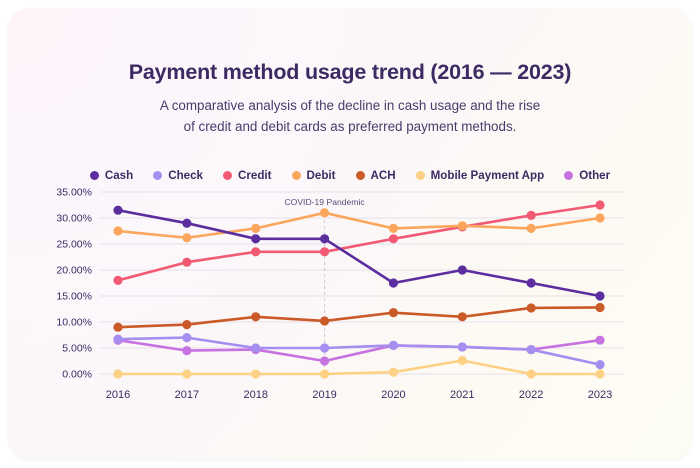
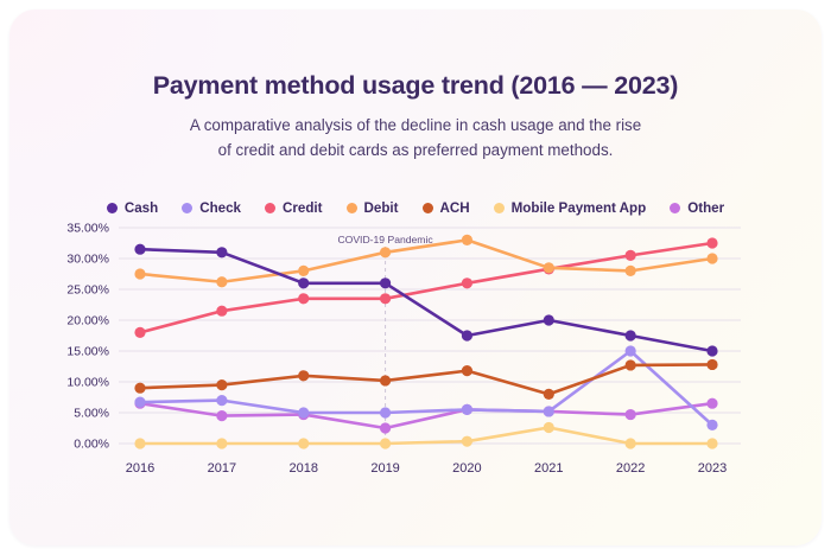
Cash/2017: 29% -> 31%
Debit/2020: 28% -> 33%
ACH/2021: 11% -> 8%
Check/2022: 5% -> 15%
Check/2023: 2% -> 3%
